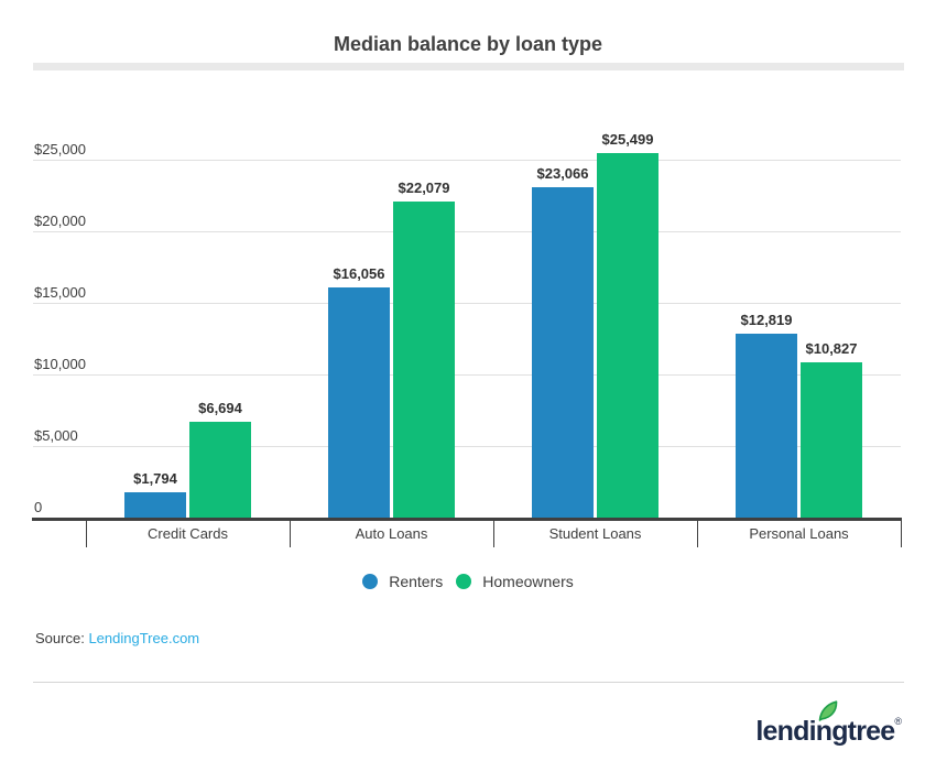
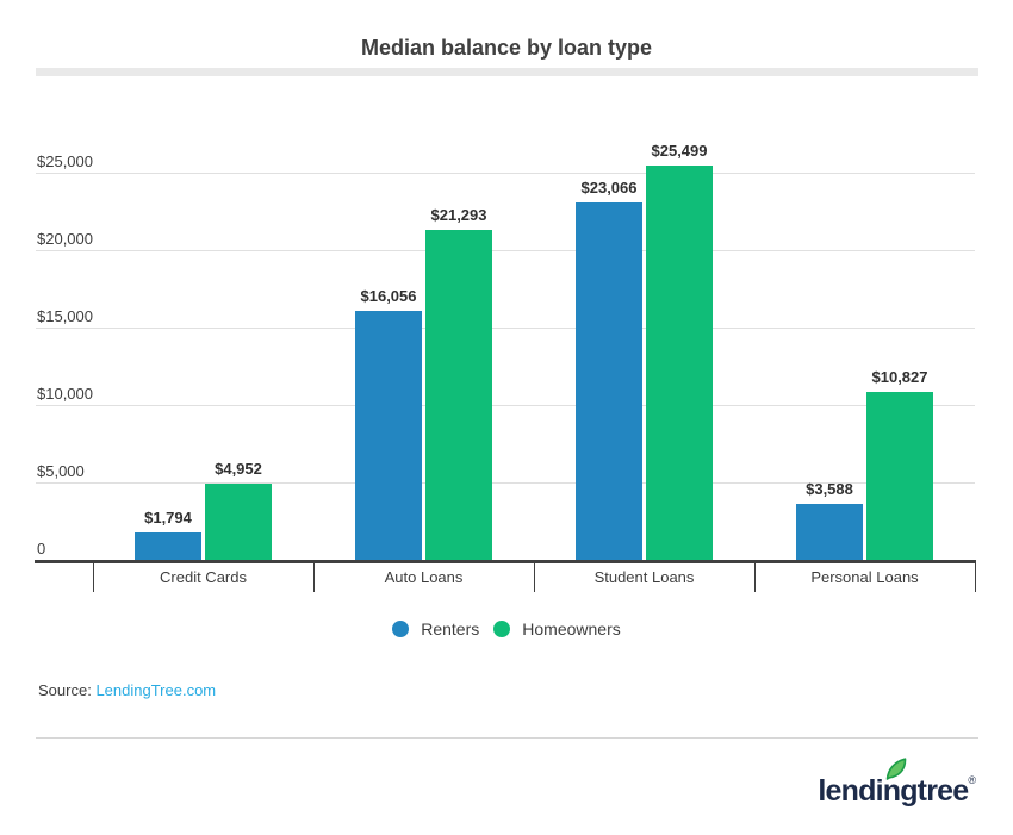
Homeowners/Credit Cards: $6,694 -> $4,952
Homeowners/Auto Loans: $22,079 -> $21,293
Renters/Personal Loans: $12,819 -> $3,588
